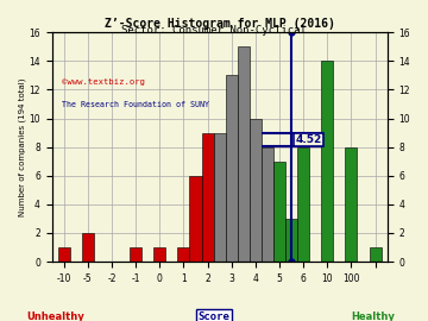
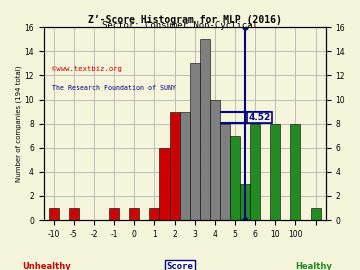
-5: 2 -> 1
10: 14 -> 8
